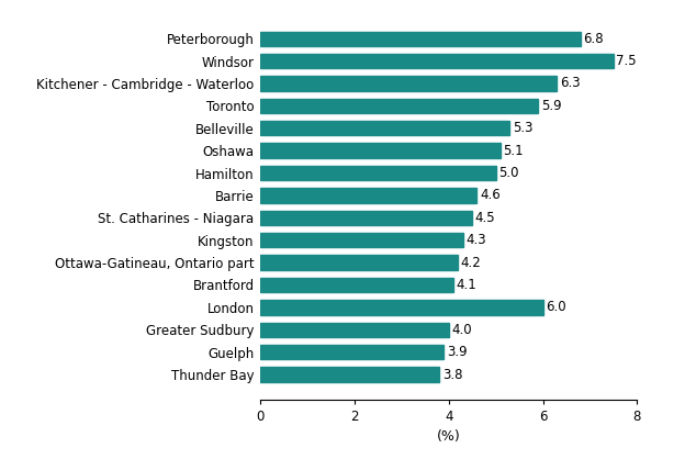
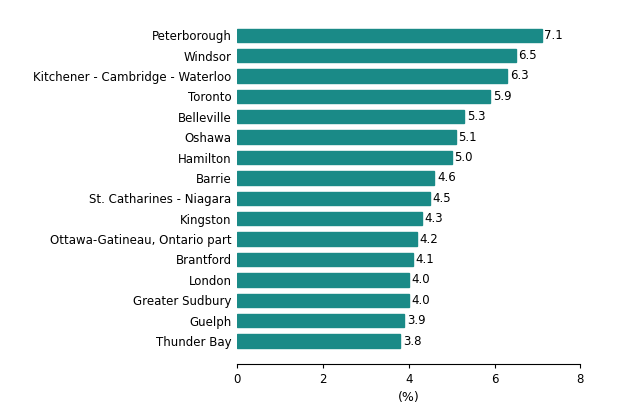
Peterborough: 6.8 -> 7.1
Windsor: 7.5 -> 6.5
London: 6.0 -> 4.0
